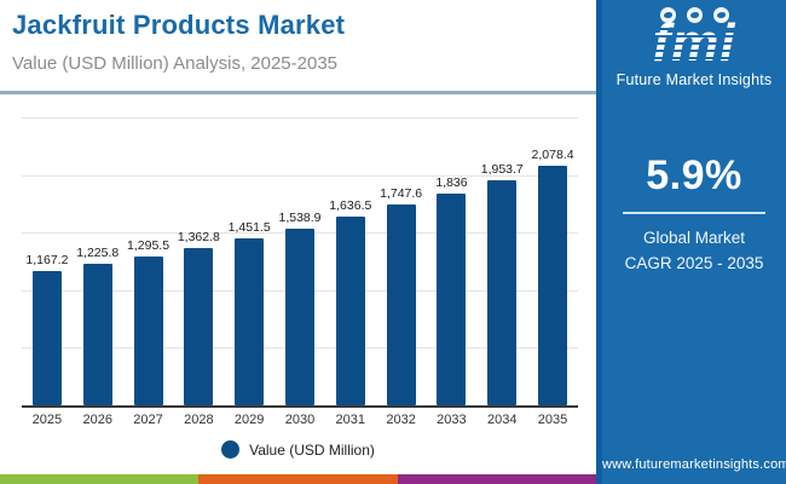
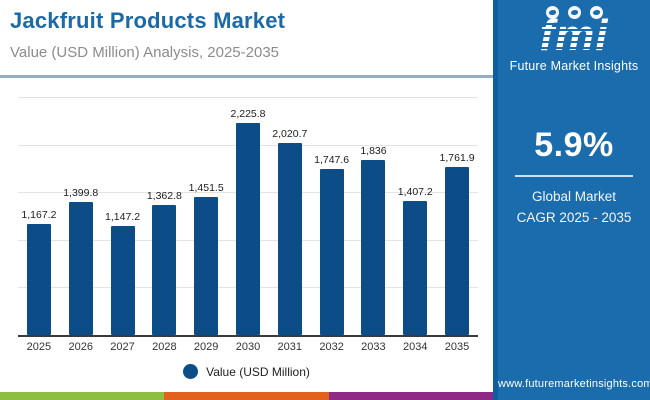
2026: 1,225.8 -> 1,399.8
2027: 1,295.5 -> 1,147.2
2030: 1,538.9 -> 2,225.8
2031: 1,636.5 -> 2,020.7
2034: 1,953.7 -> 1,407.2
2035: 2,078.4 -> 1,761.9
